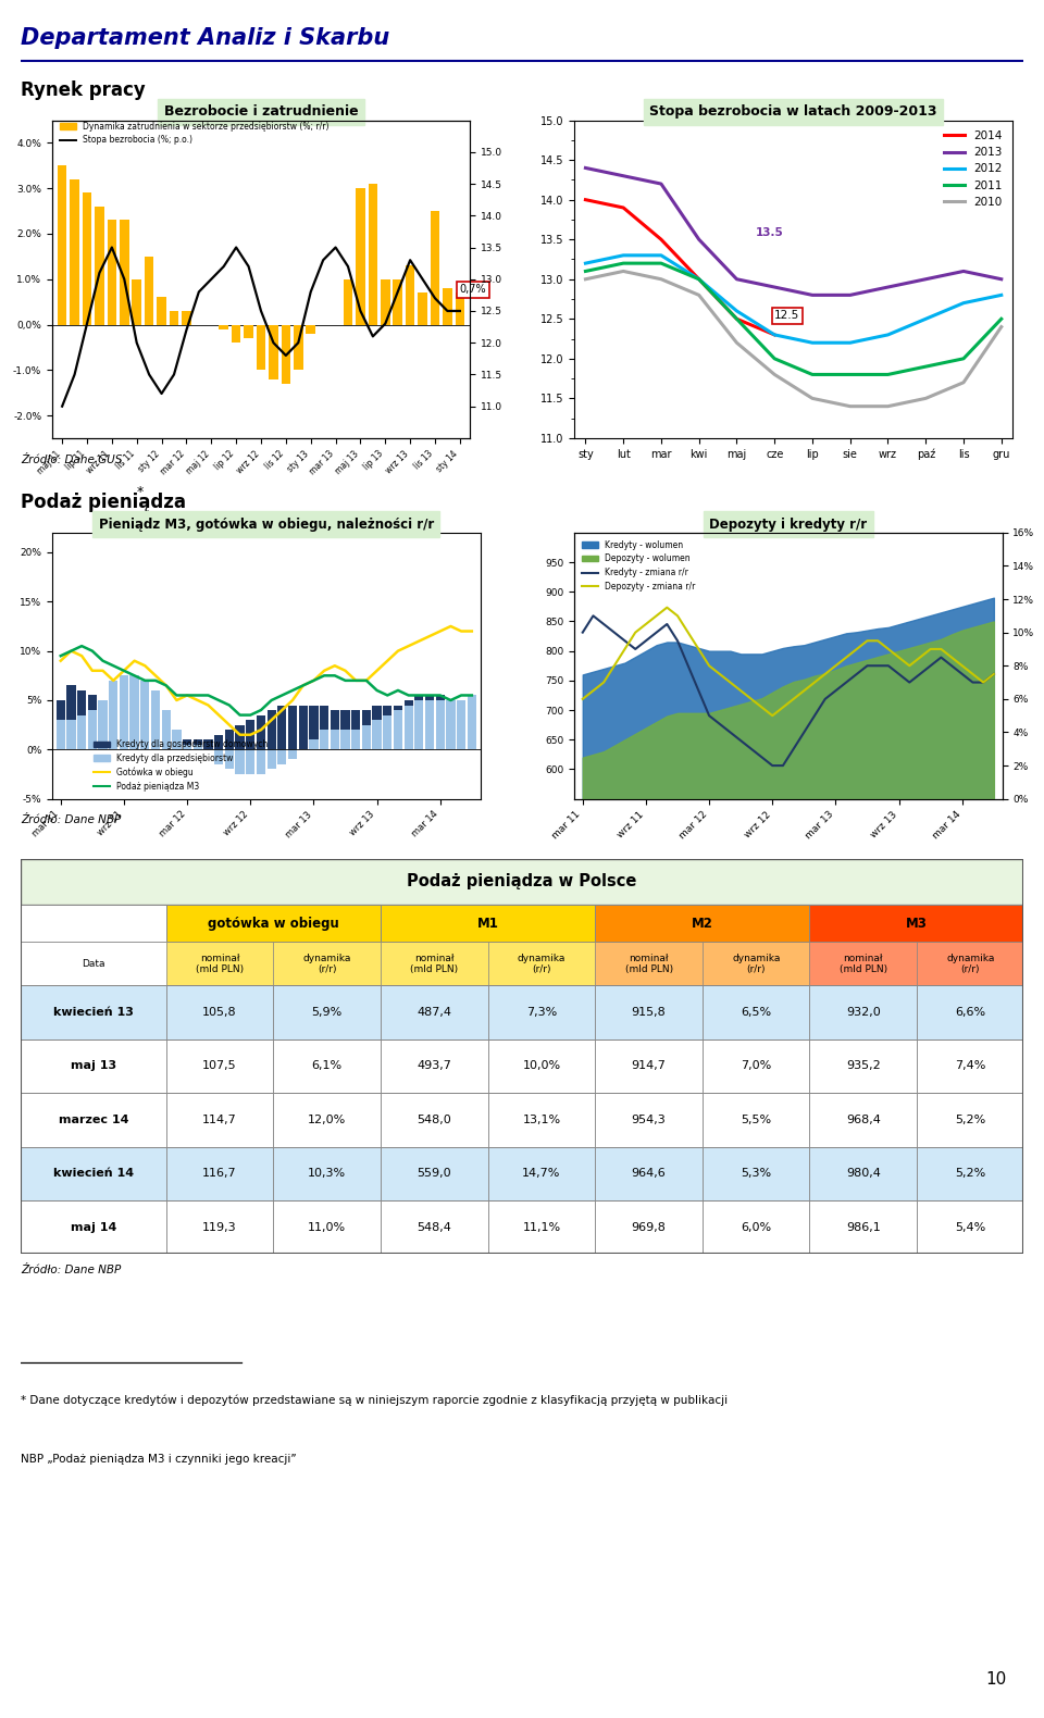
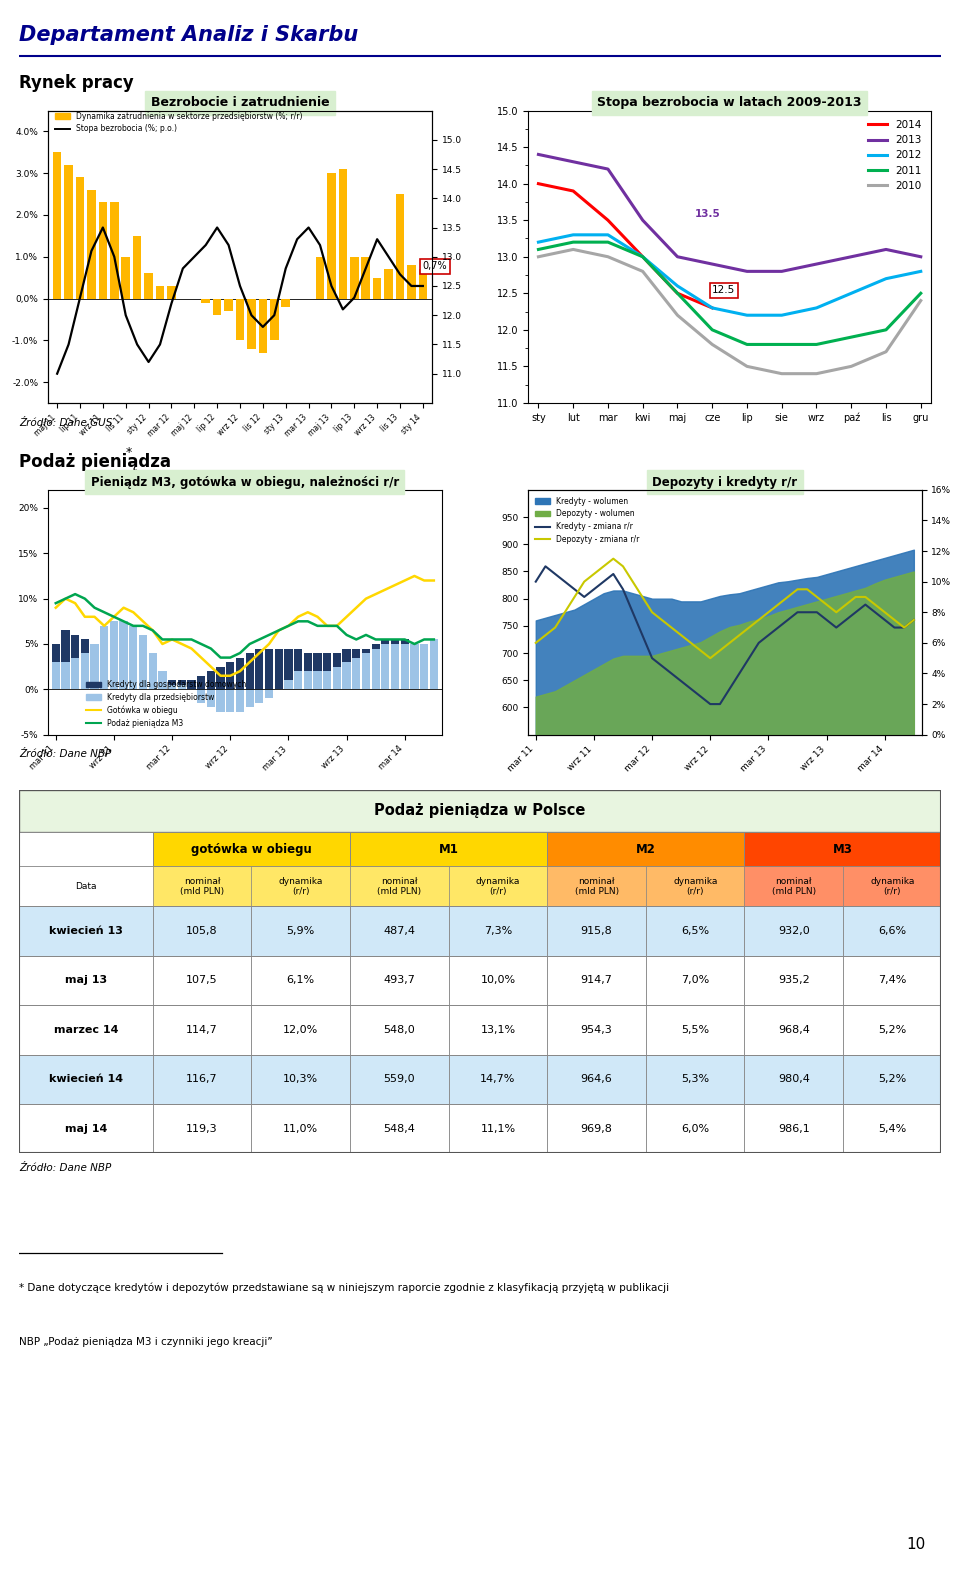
Bezrobocie i zatrudnienie/Dynamika zatrudnienia w sektorze przedsiębiorstw (%; r/r)/wrz 13: 1,3% -> 0,5%
